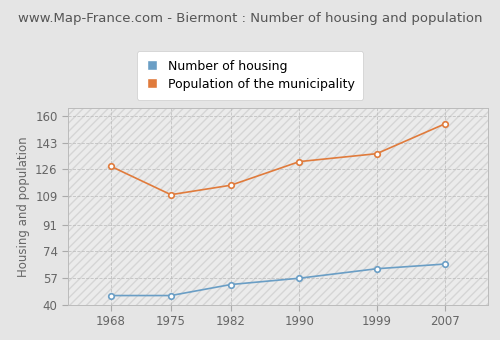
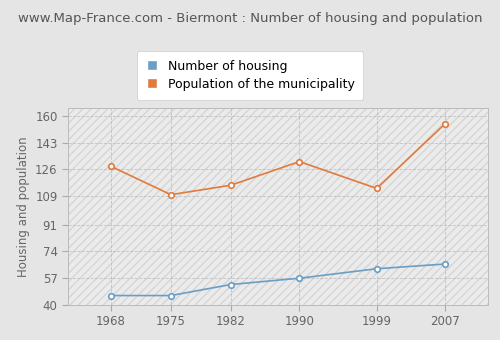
Population of the municipality/1999: 136 -> 114
